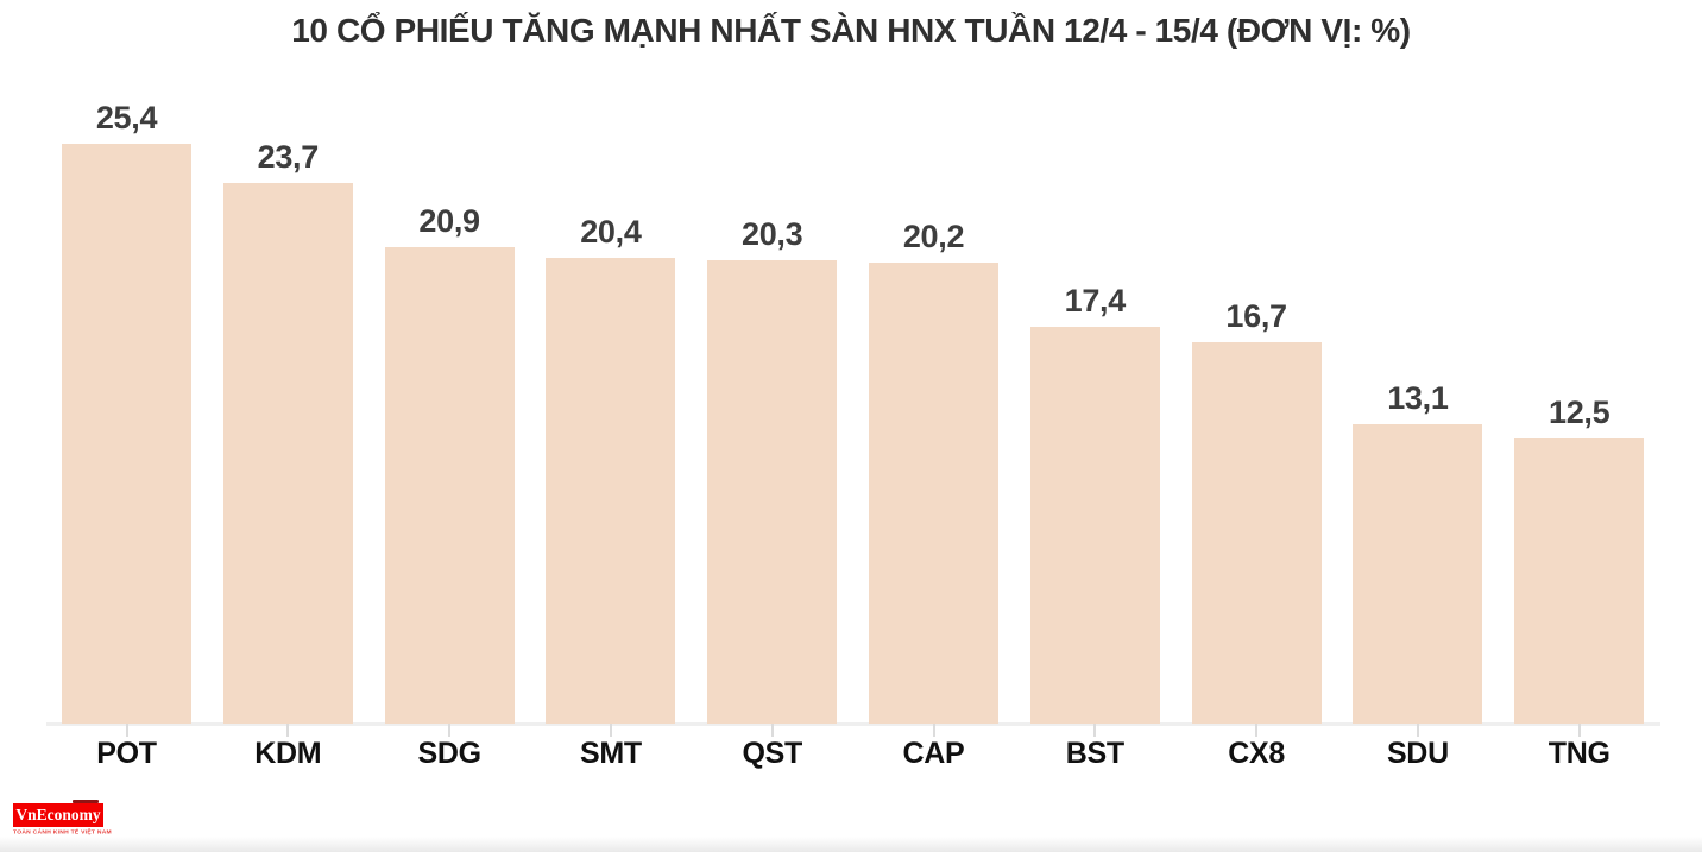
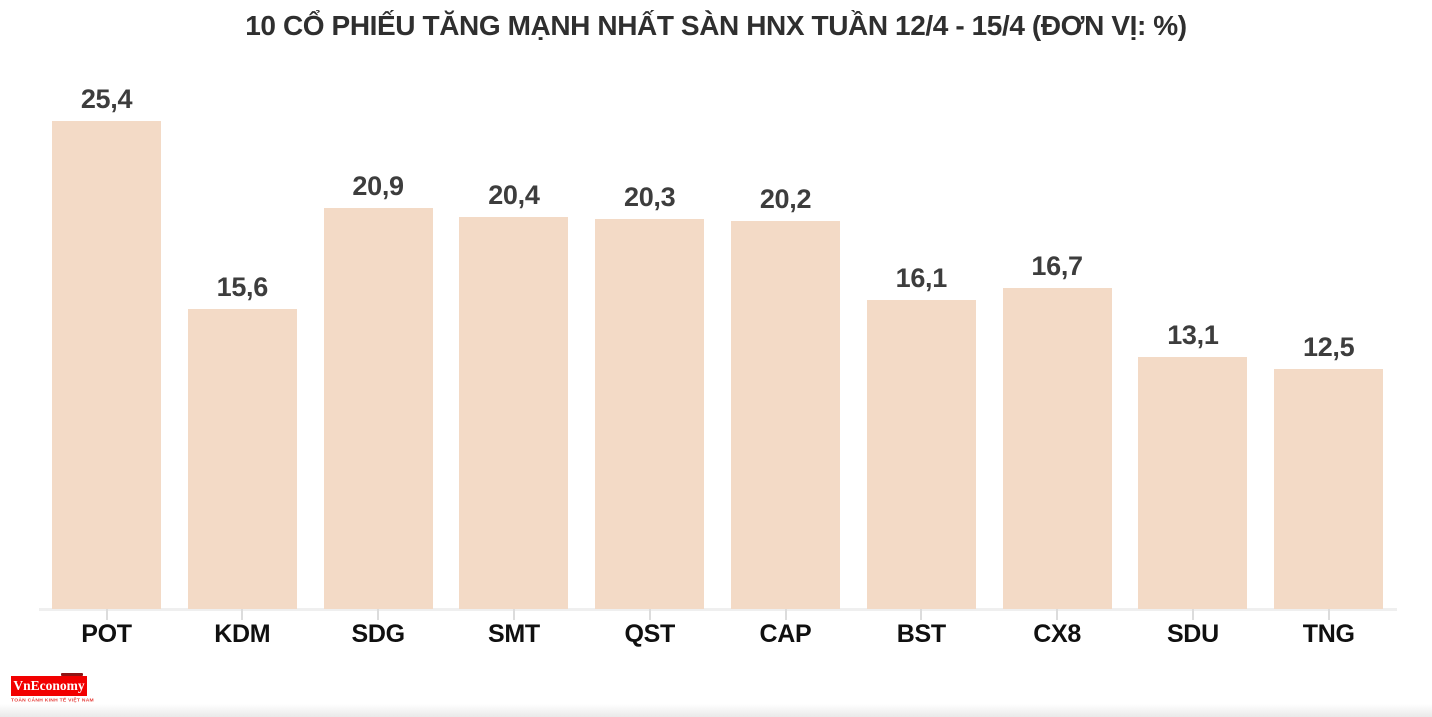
KDM: 23,7 -> 15,6
BST: 17,4 -> 16,1
